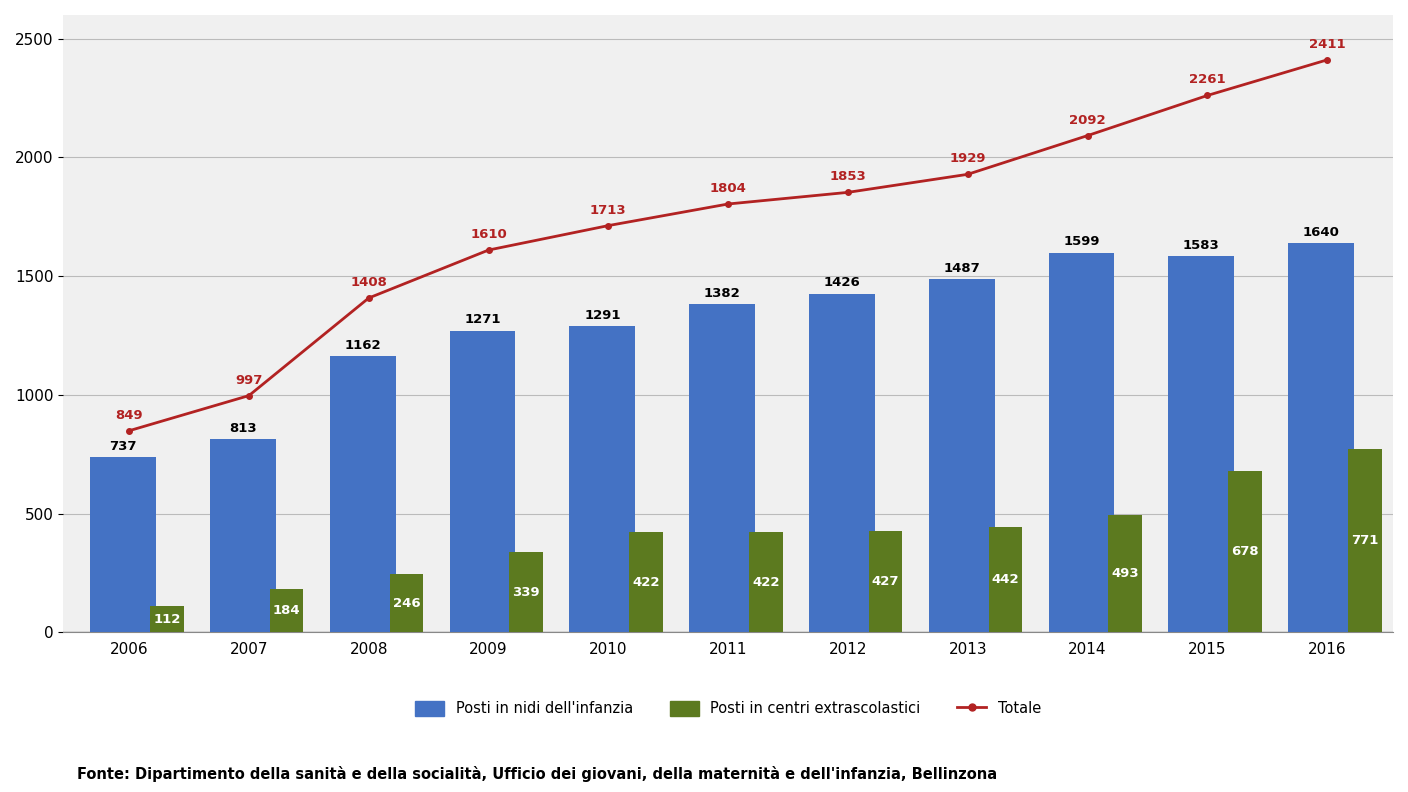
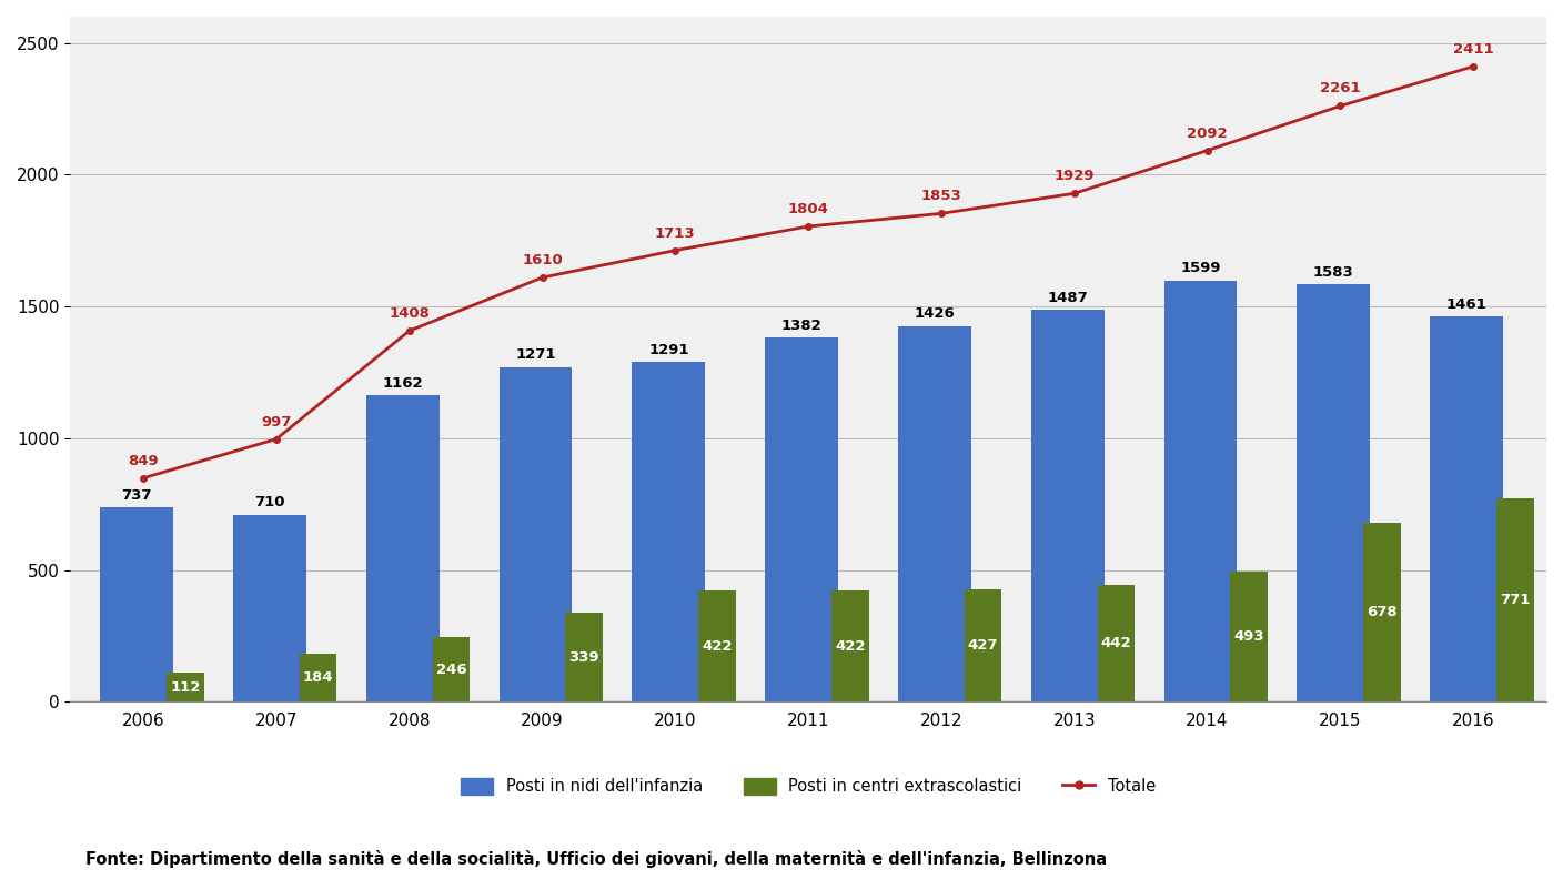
Posti in nidi dell'infanzia/2007: 813 -> 710
Posti in nidi dell'infanzia/2016: 1640 -> 1461
